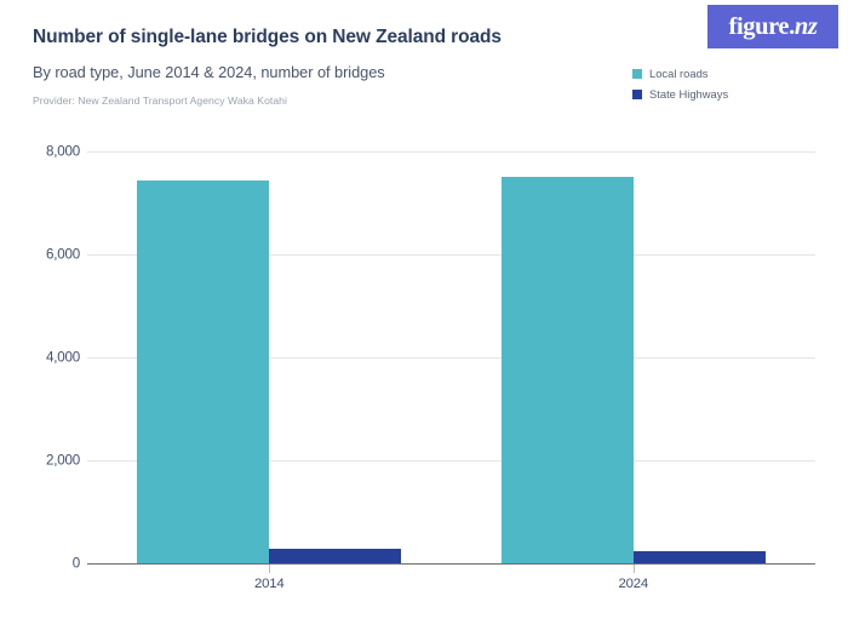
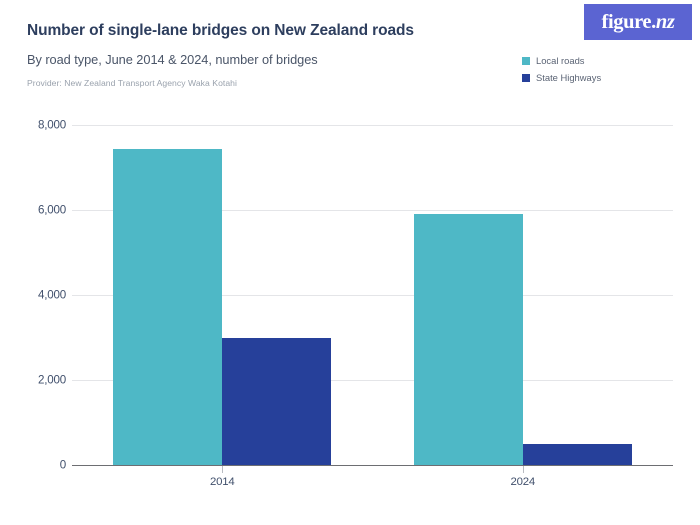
State Highways/2014: 300 -> 3000
Local roads/2024: 7500 -> 5900
State Highways/2024: 200 -> 500
